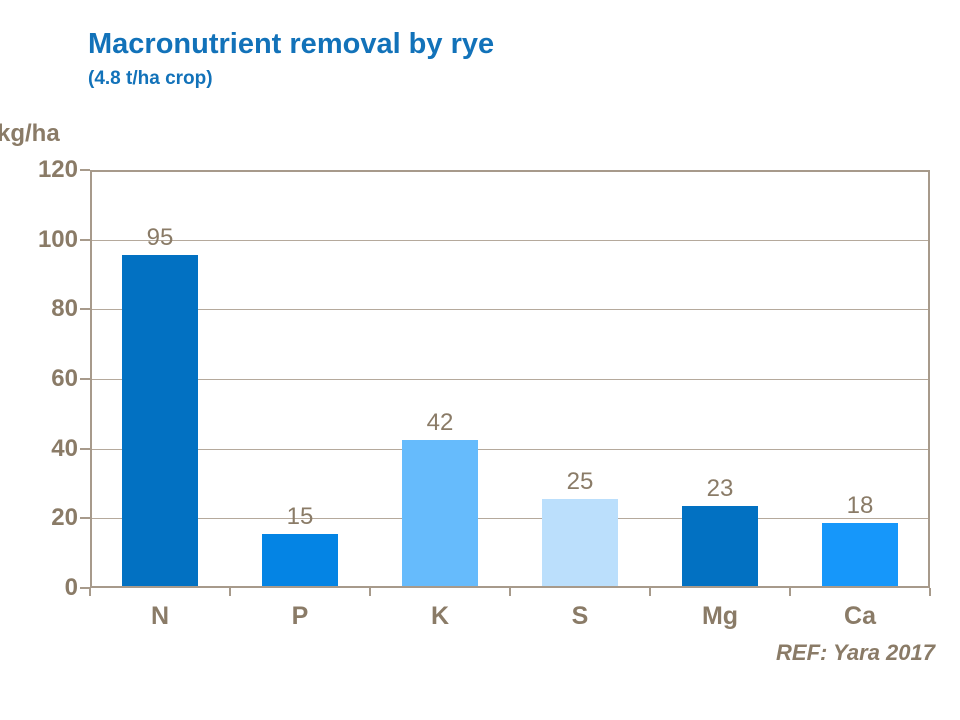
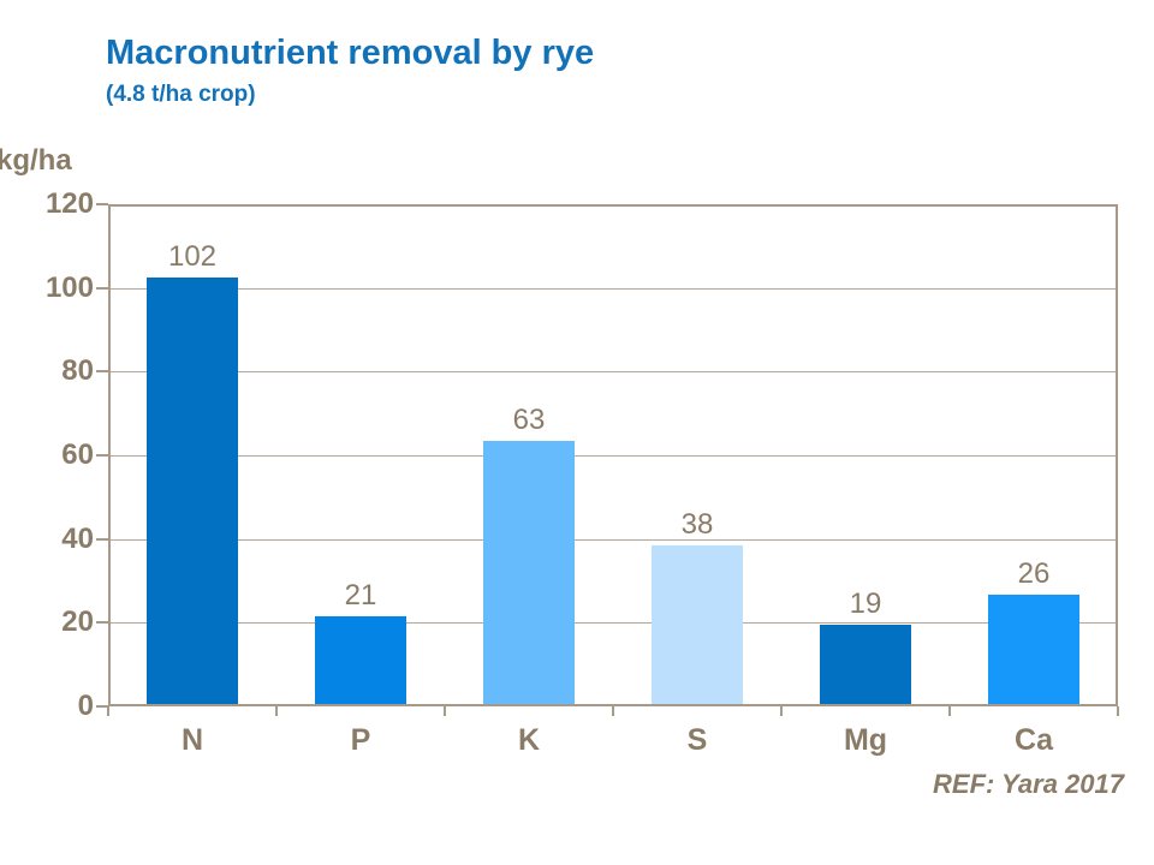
N: 95 -> 102
P: 15 -> 21
K: 42 -> 63
S: 25 -> 38
Mg: 23 -> 19
Ca: 18 -> 26
